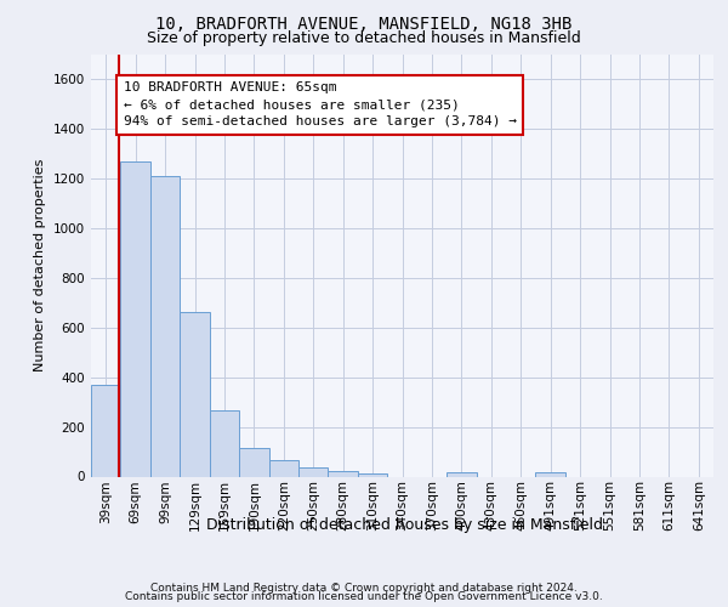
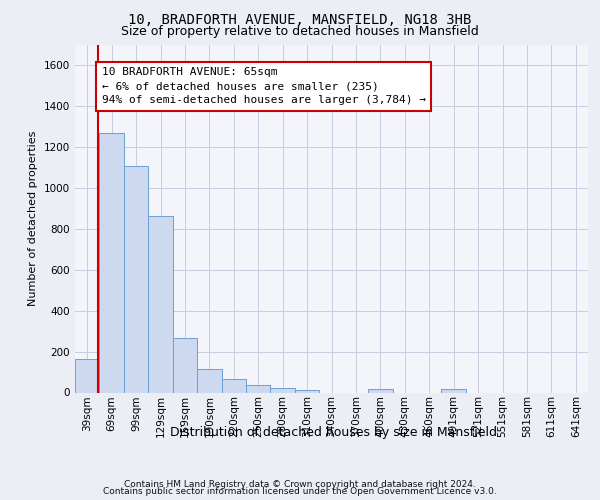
39sqm: 370 -> 165
99sqm: 1210 -> 1110
129sqm: 665 -> 865
